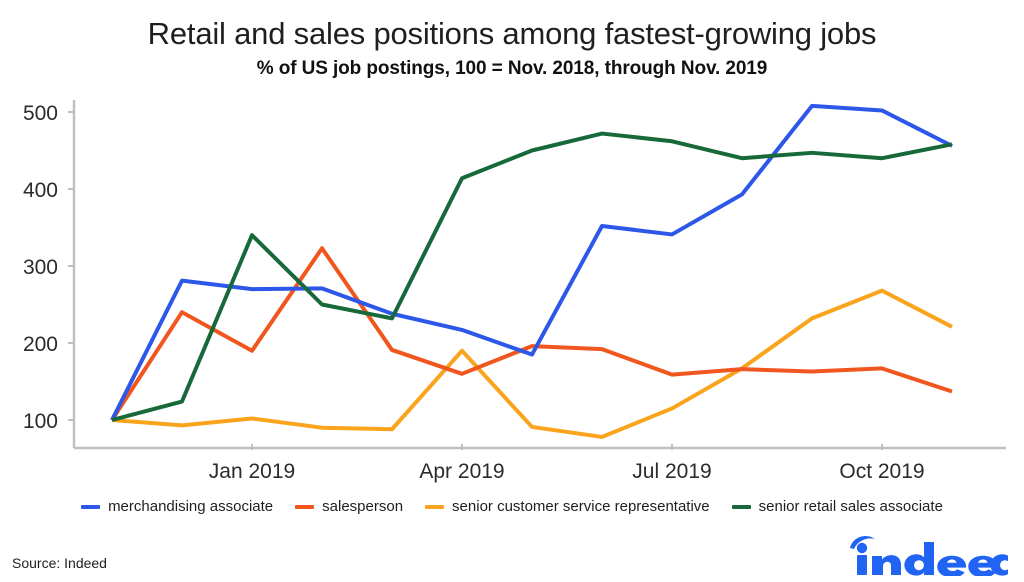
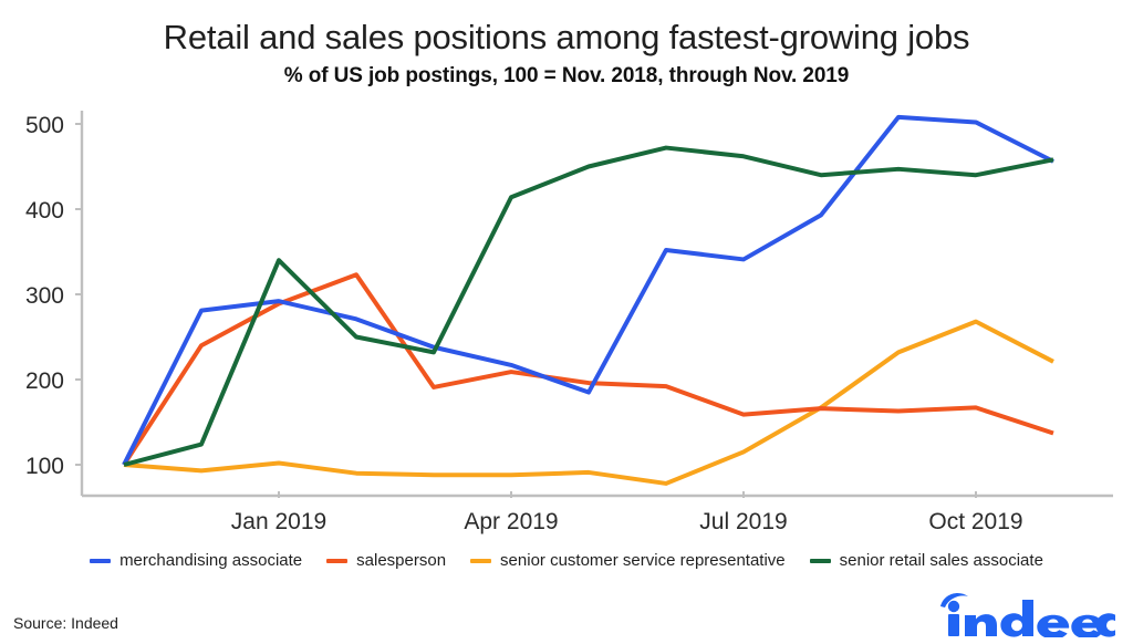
merchandising associate/Jan 2019: 270 -> 290
salesperson/Jan 2019: 190 -> 290
salesperson/Apr 2019: 160 -> 210
senior customer service representative/Apr 2019: 190 -> 90
